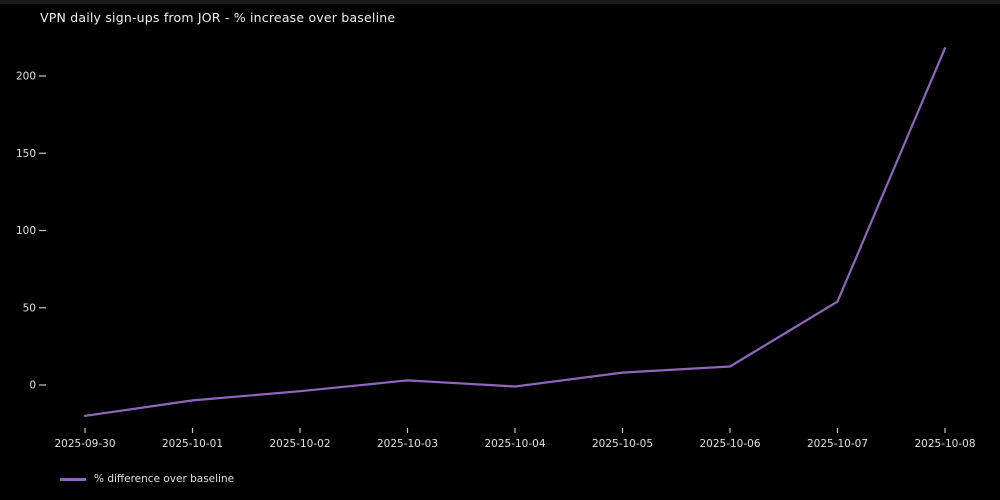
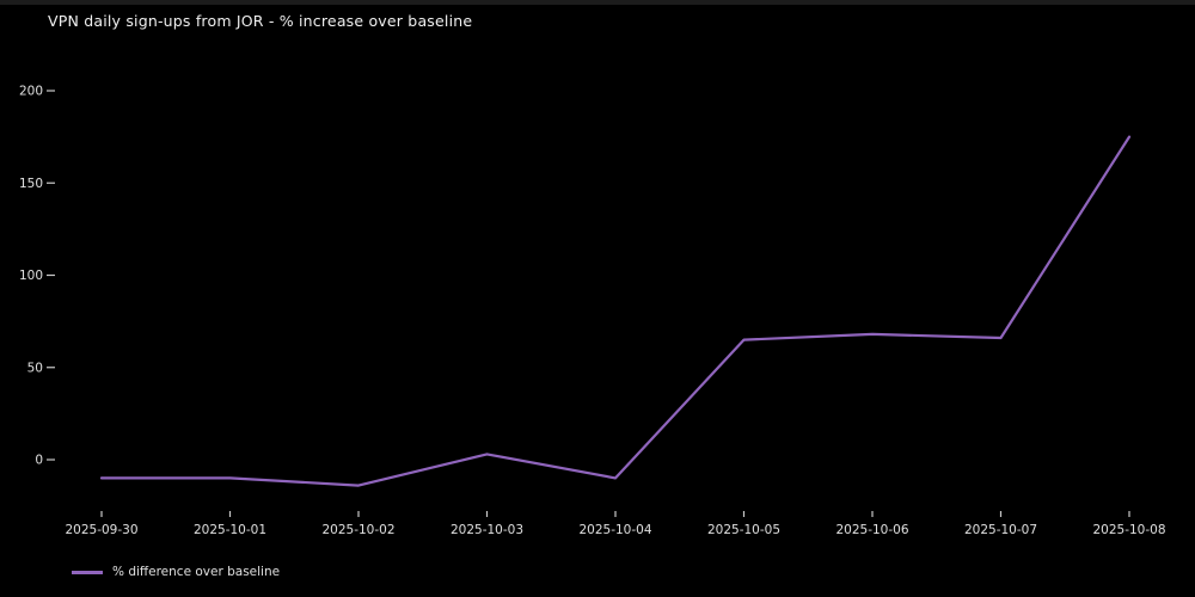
2025-09-30: -20 -> -10
2025-10-02: -4 -> -14
2025-10-04: -1 -> -10
2025-10-05: 8 -> 65
2025-10-06: 12 -> 68
2025-10-07: 54 -> 66
2025-10-08: 218 -> 175
